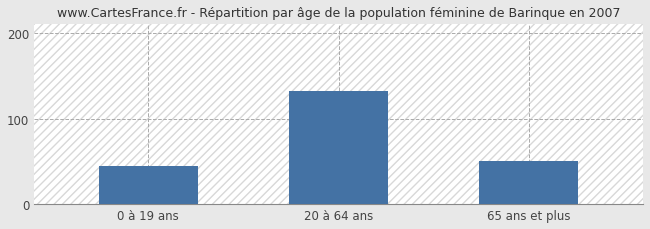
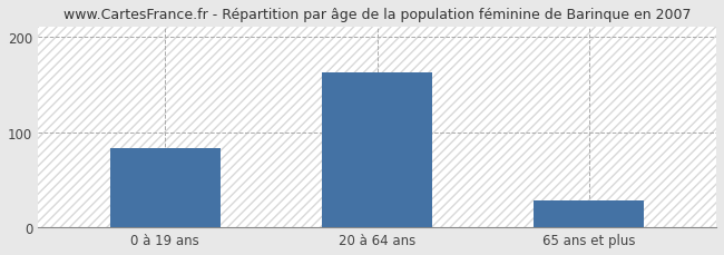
0 à 19 ans: 44 -> 83
20 à 64 ans: 132 -> 163
65 ans et plus: 50 -> 28
